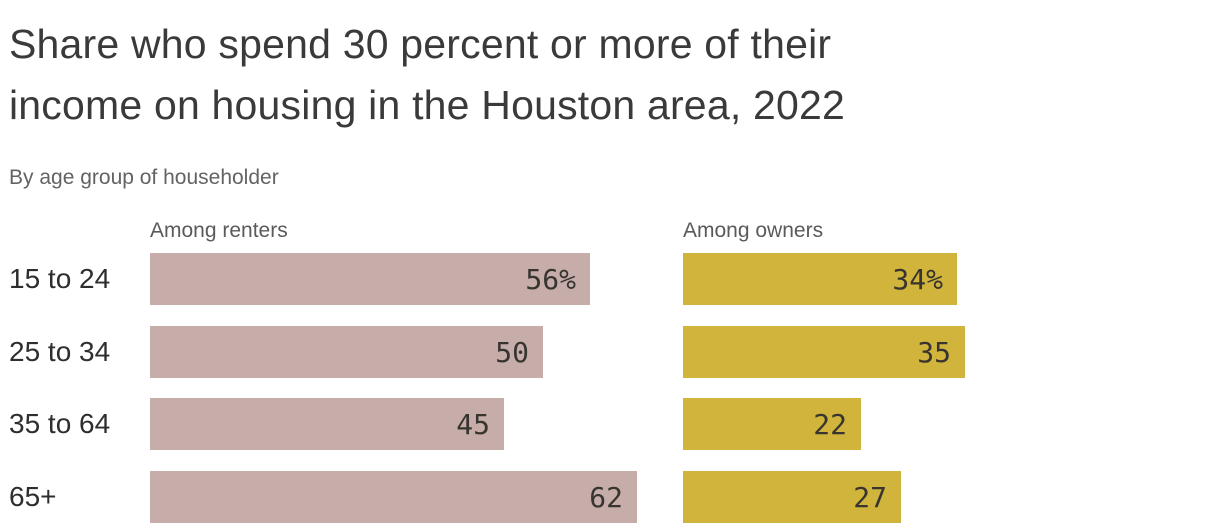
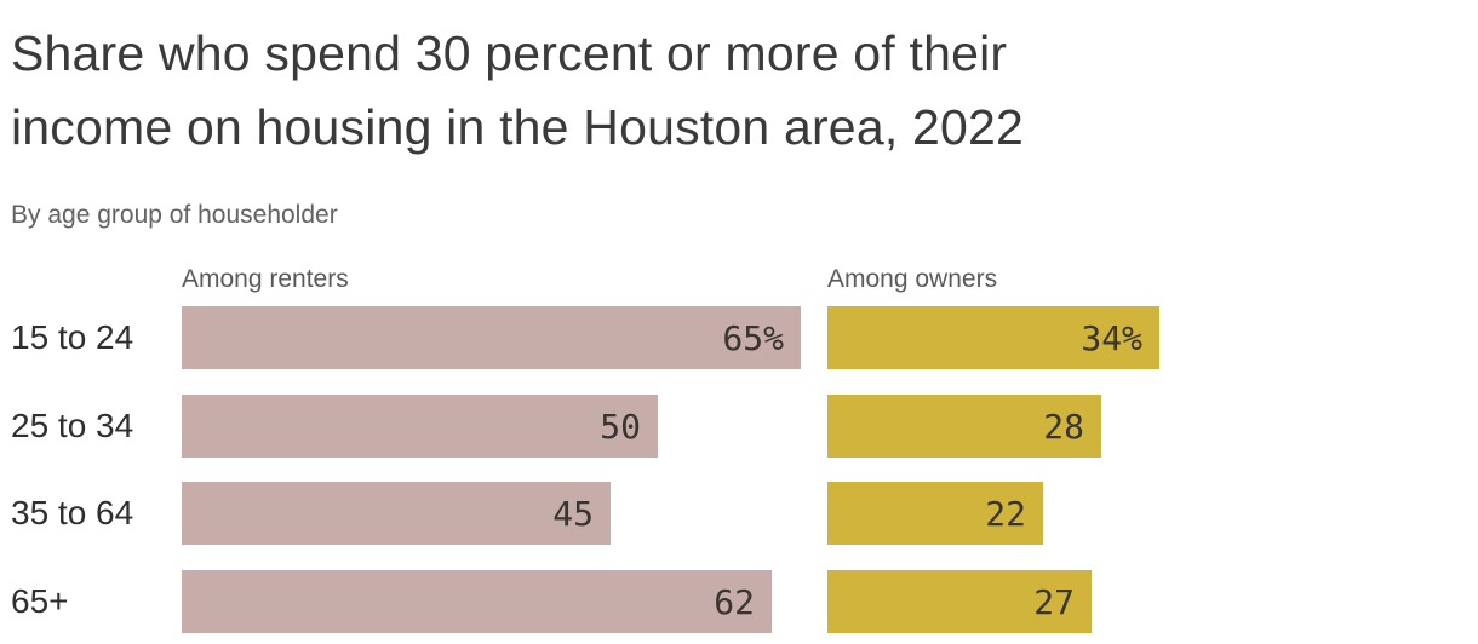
Among renters/15 to 24: 56% -> 65%
Among owners/25 to 34: 35 -> 28
